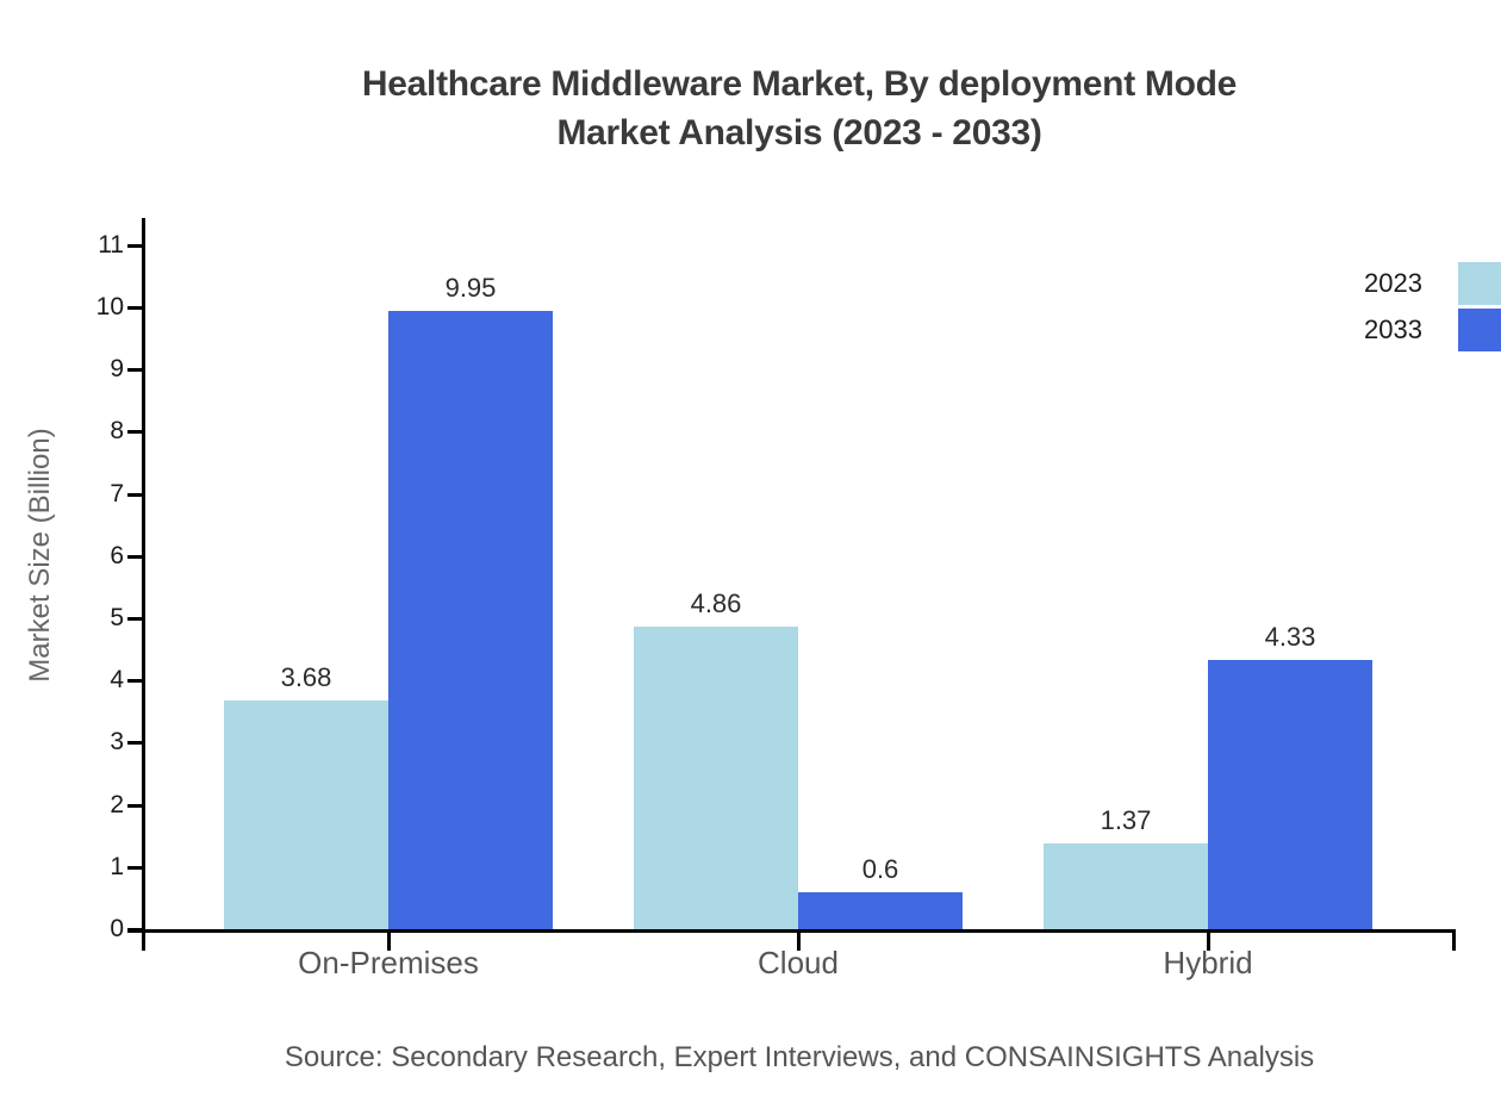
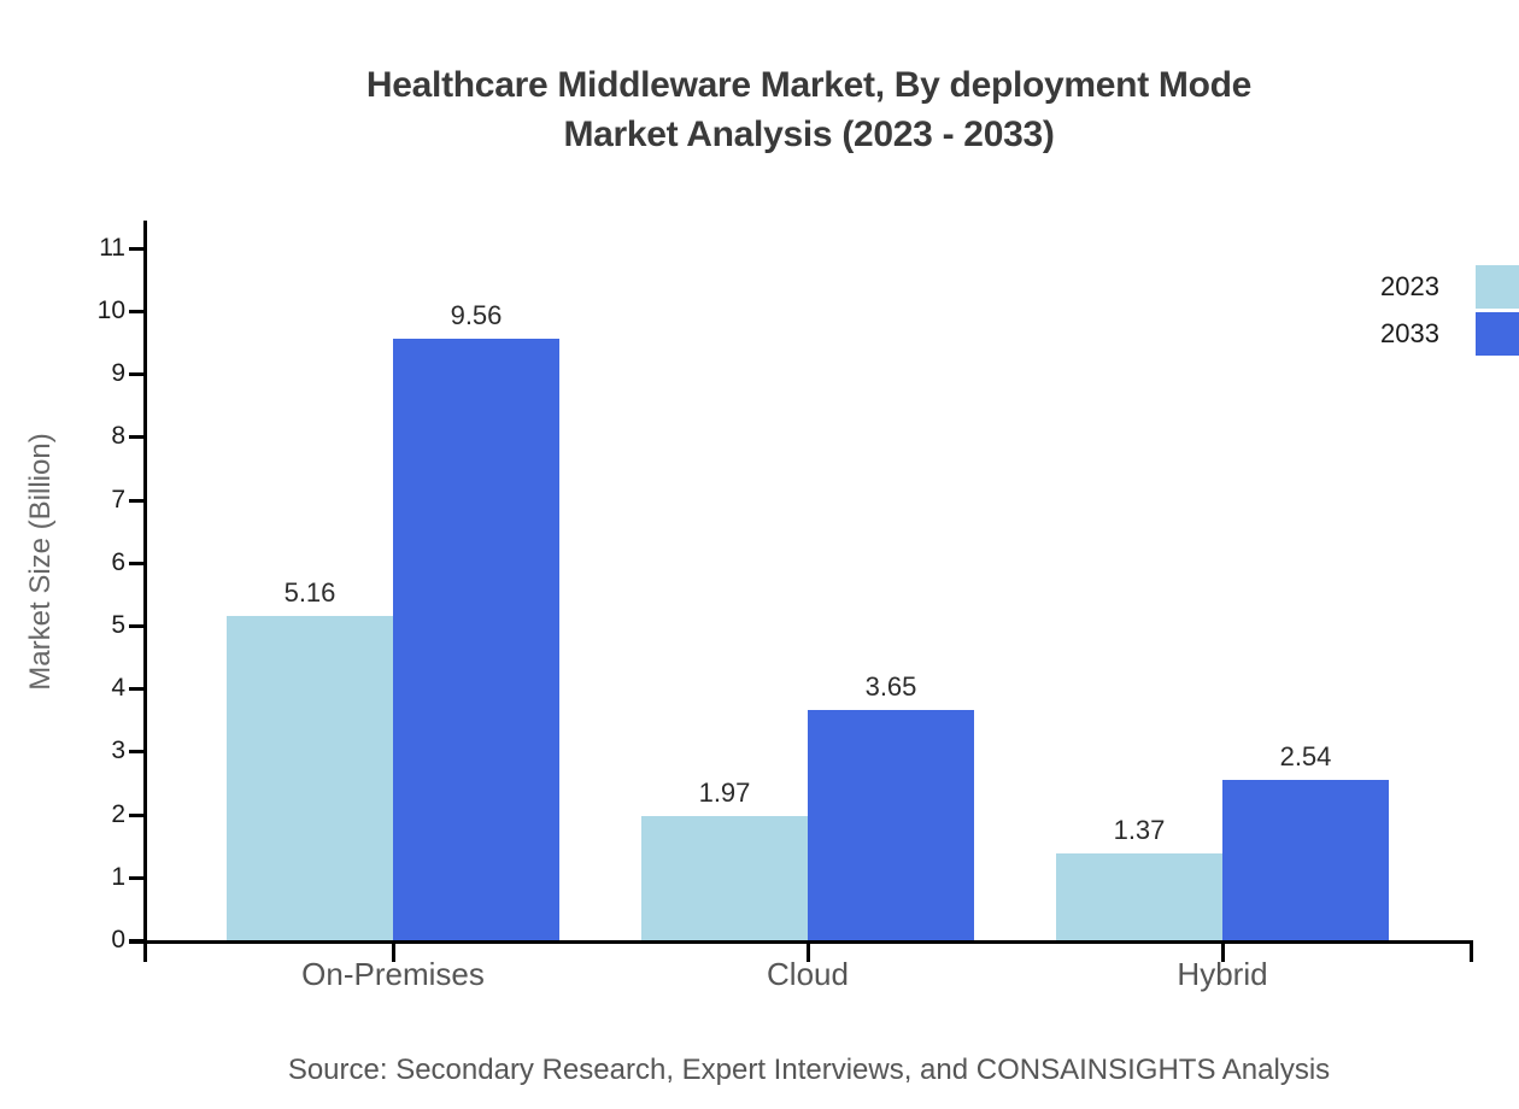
2023/On-Premises: 3.68 -> 5.16
2033/On-Premises: 9.95 -> 9.56
2023/Cloud: 4.86 -> 1.97
2033/Cloud: 0.6 -> 3.65
2033/Hybrid: 4.33 -> 2.54
